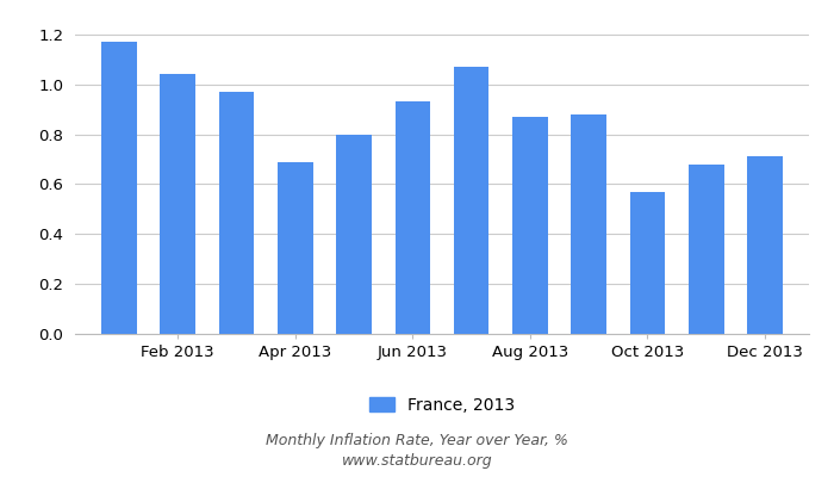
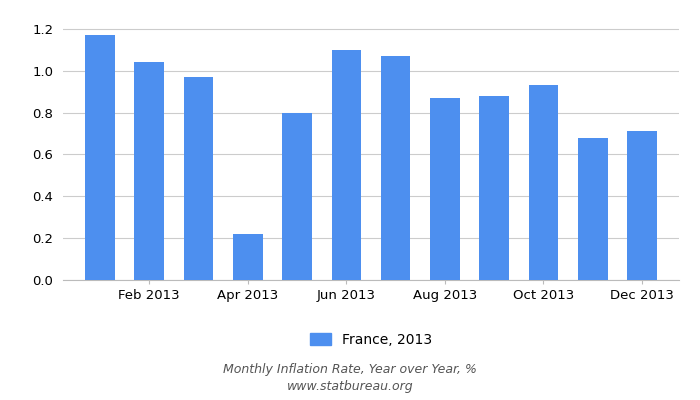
Apr 2013: 0.69 -> 0.22
Jun 2013: 0.93 -> 1.10
Oct 2013: 0.57 -> 0.93
